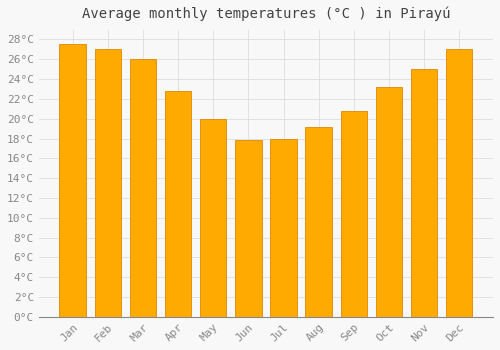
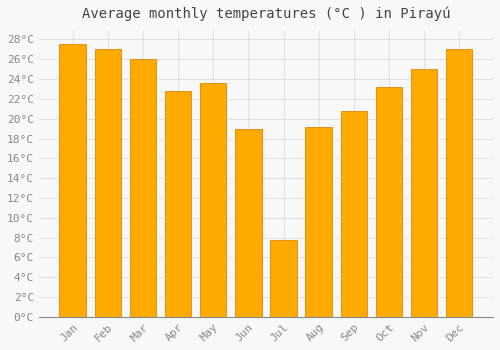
May: 20.0°C -> 23.6°C
Jun: 17.8°C -> 19.0°C
Jul: 18.0°C -> 7.8°C
